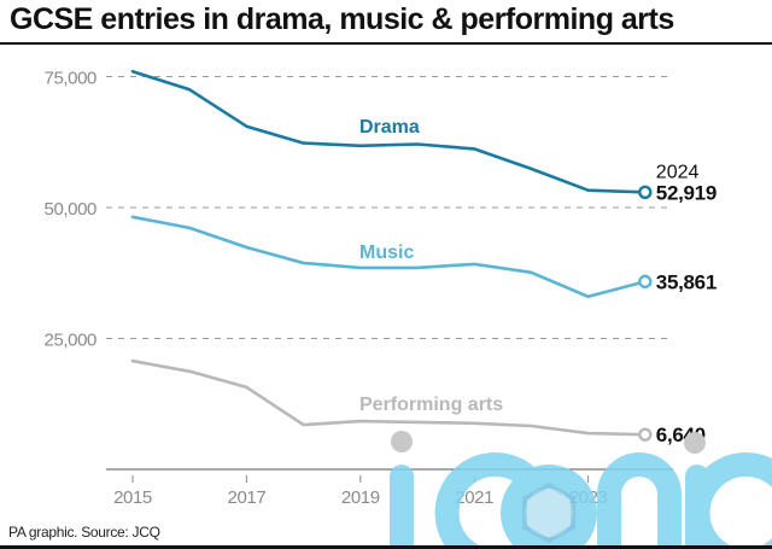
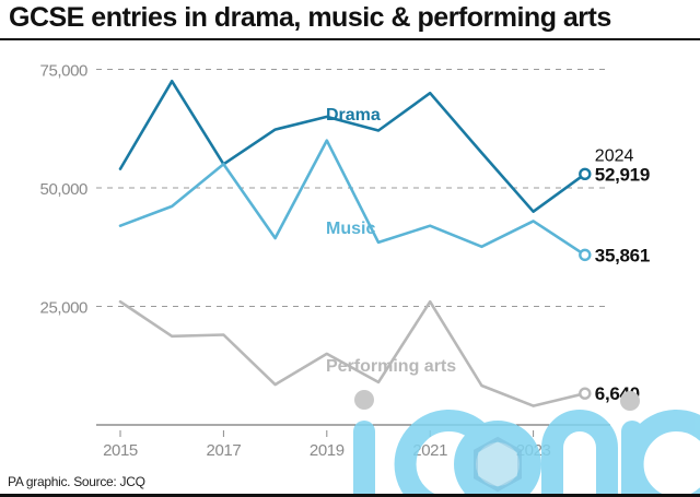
Drama/2015: 76000 -> 54000
Music/2015: 48000 -> 42000
Performing arts/2015: 21000 -> 26000
Drama/2017: 66000 -> 55000
Music/2017: 42000 -> 55000
Performing arts/2017: 16000 -> 19000
Drama/2019: 62000 -> 65000
Music/2019: 38000 -> 60000
Performing arts/2019: 9000 -> 15000
Drama/2021: 61000 -> 70000
Music/2021: 39000 -> 42000
Performing arts/2021: 9000 -> 26000
Drama/2023: 53000 -> 45000
Music/2023: 33000 -> 43000
Performing arts/2023: 7000 -> 4000
